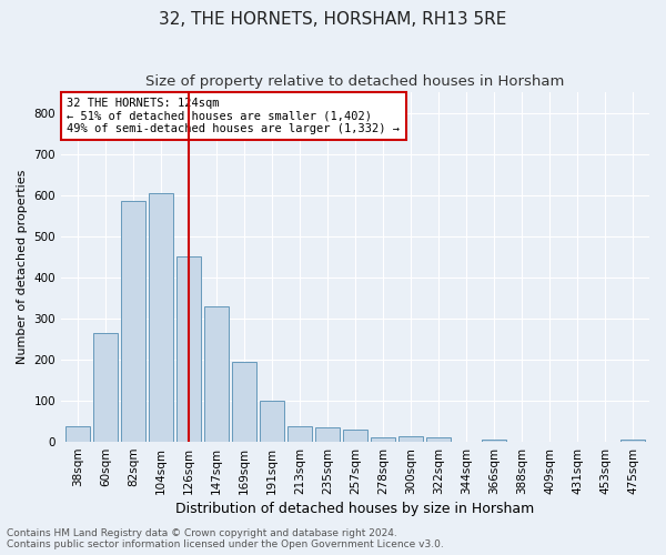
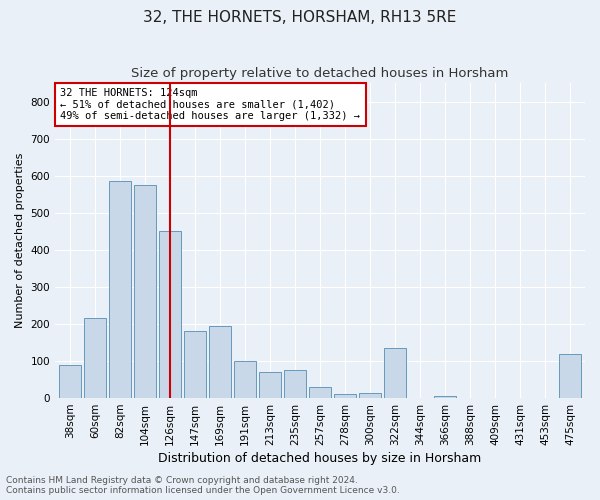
38sqm: 38 -> 90
60sqm: 265 -> 215
104sqm: 605 -> 575
147sqm: 330 -> 180
213sqm: 37 -> 70
235sqm: 35 -> 75
322sqm: 10 -> 135
475sqm: 5 -> 120
